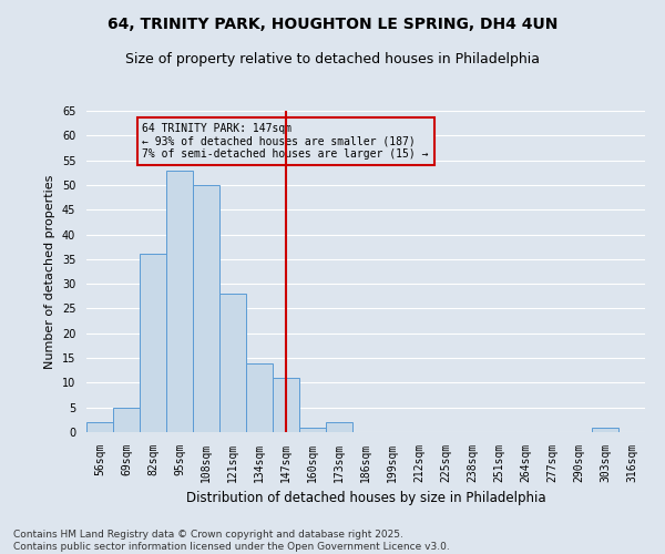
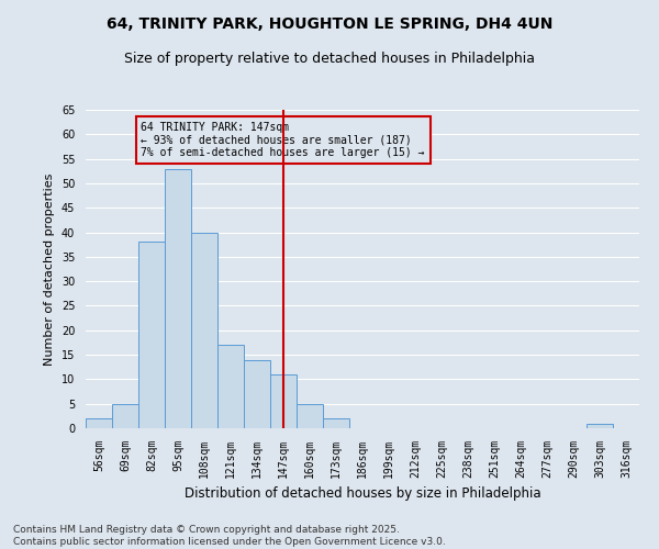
82sqm: 36 -> 38
108sqm: 50 -> 40
121sqm: 28 -> 17
160sqm: 1 -> 5
